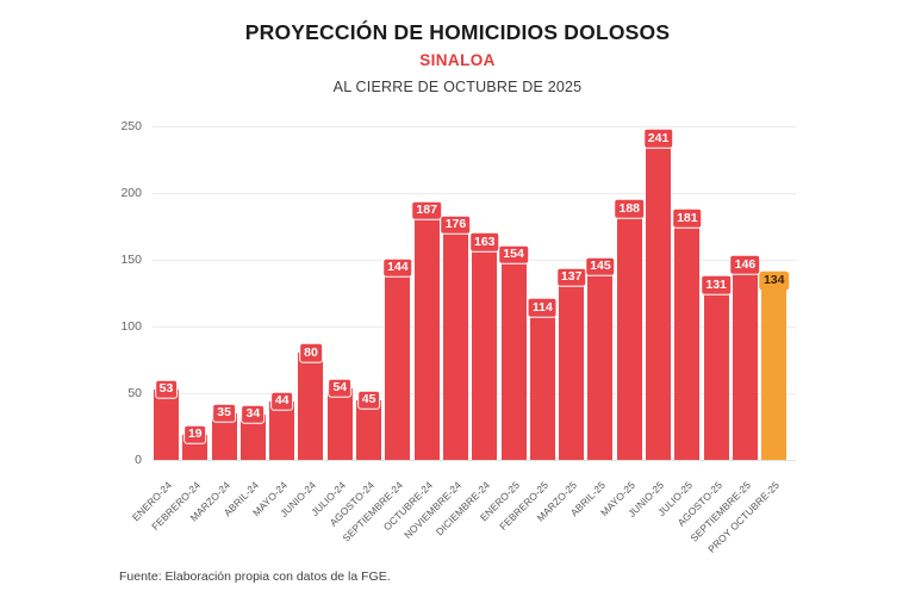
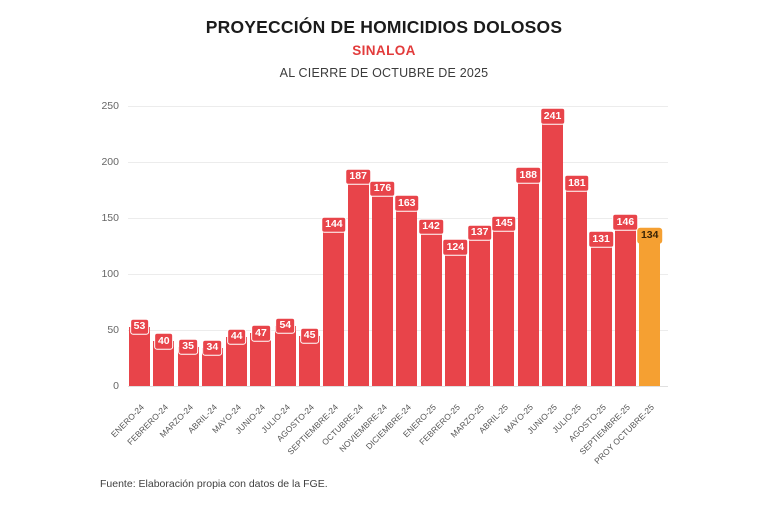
FEBRERO-24: 19 -> 40
JUNIO-24: 80 -> 47
ENERO-25: 154 -> 142
FEBRERO-25: 114 -> 124
